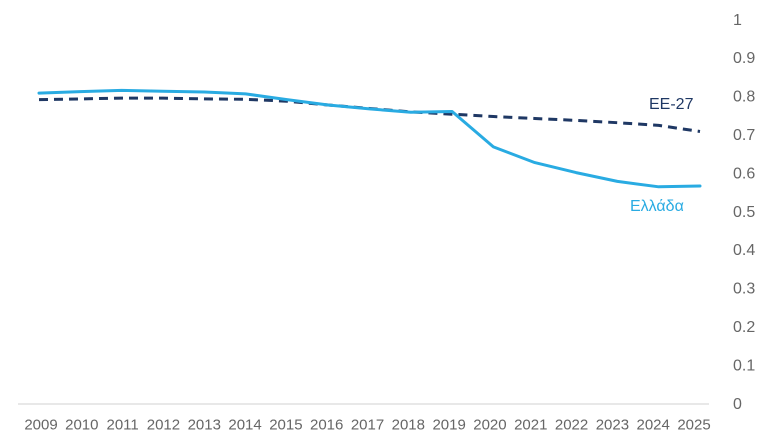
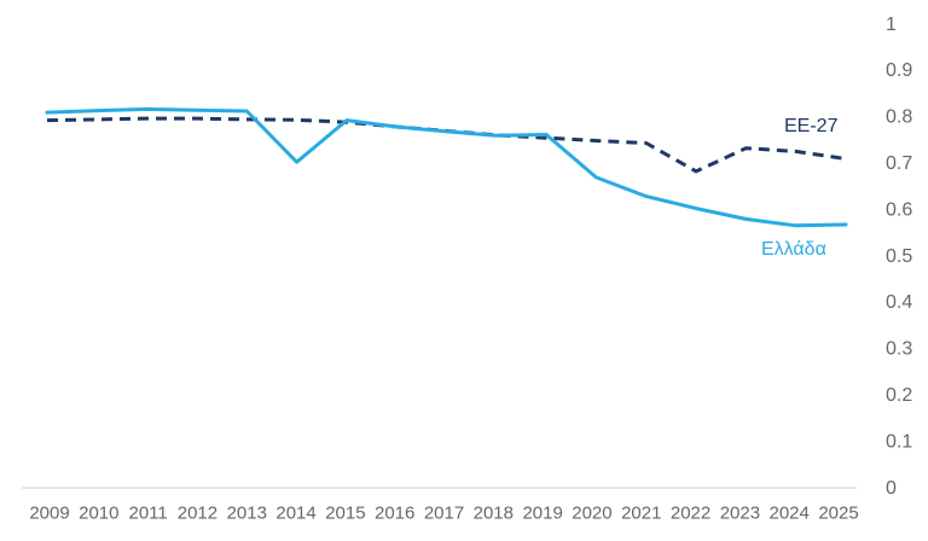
Ελλάδα/2014: 0.81 -> 0.70
EE-27/2022: 0.74 -> 0.68
